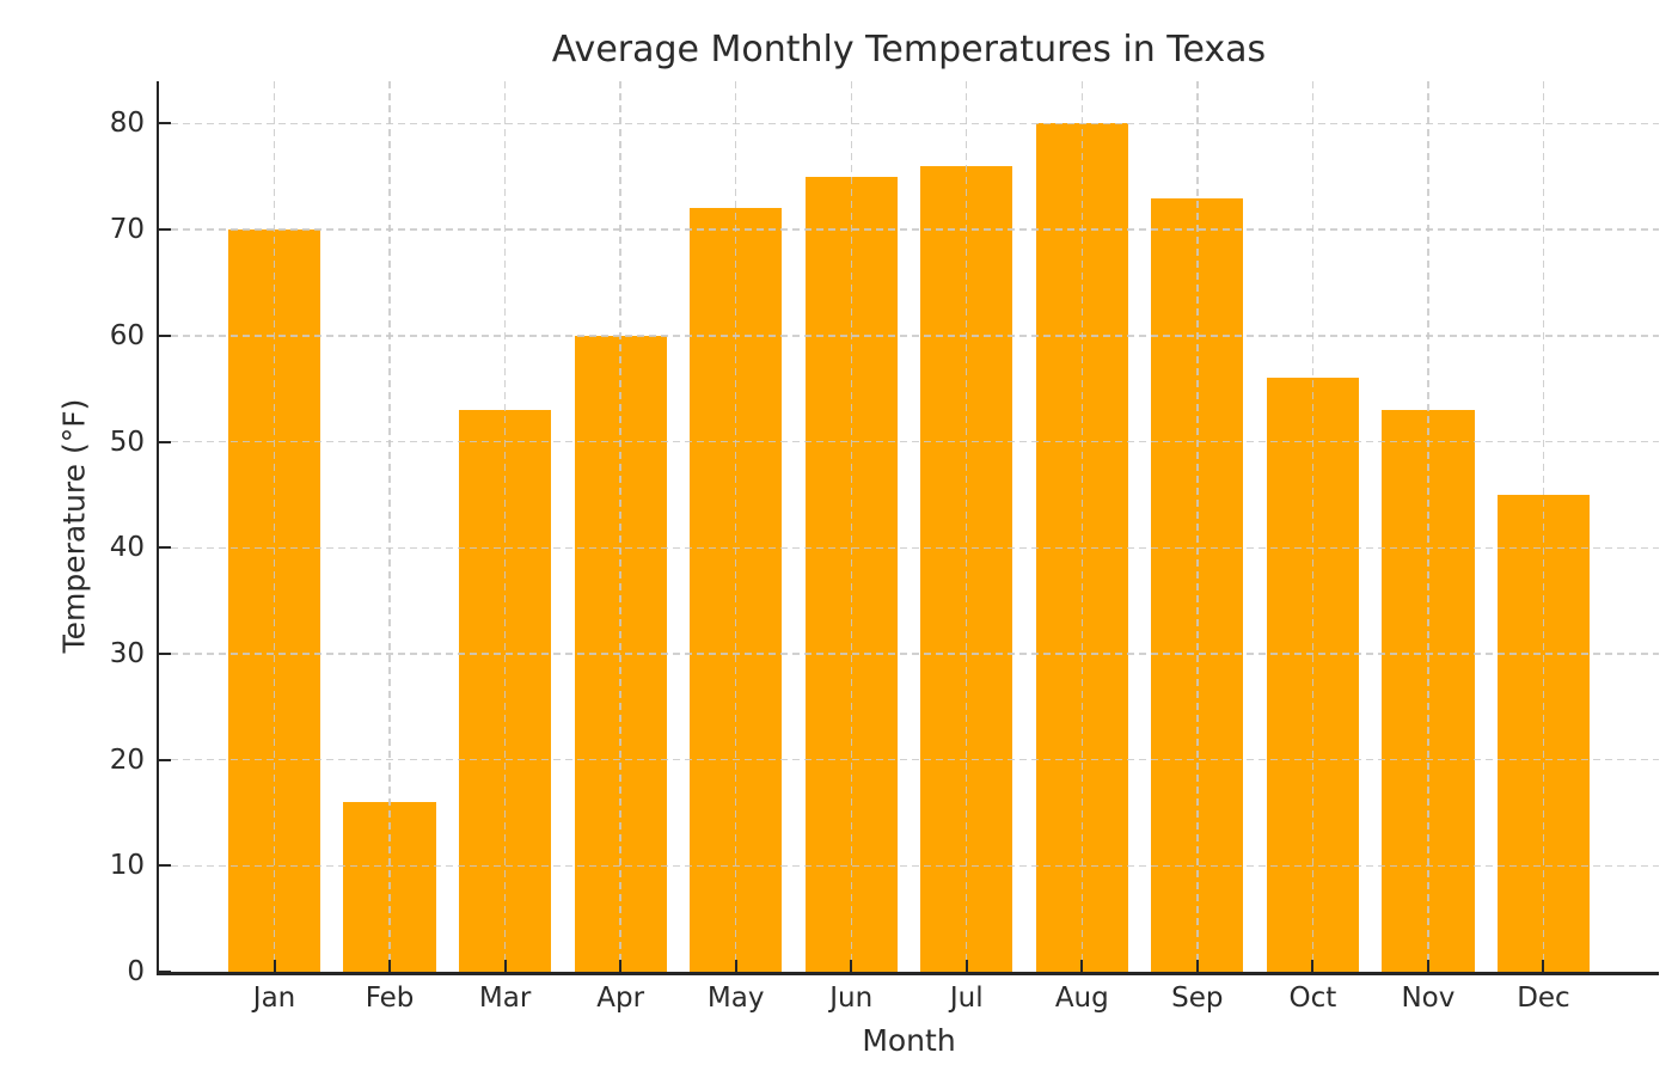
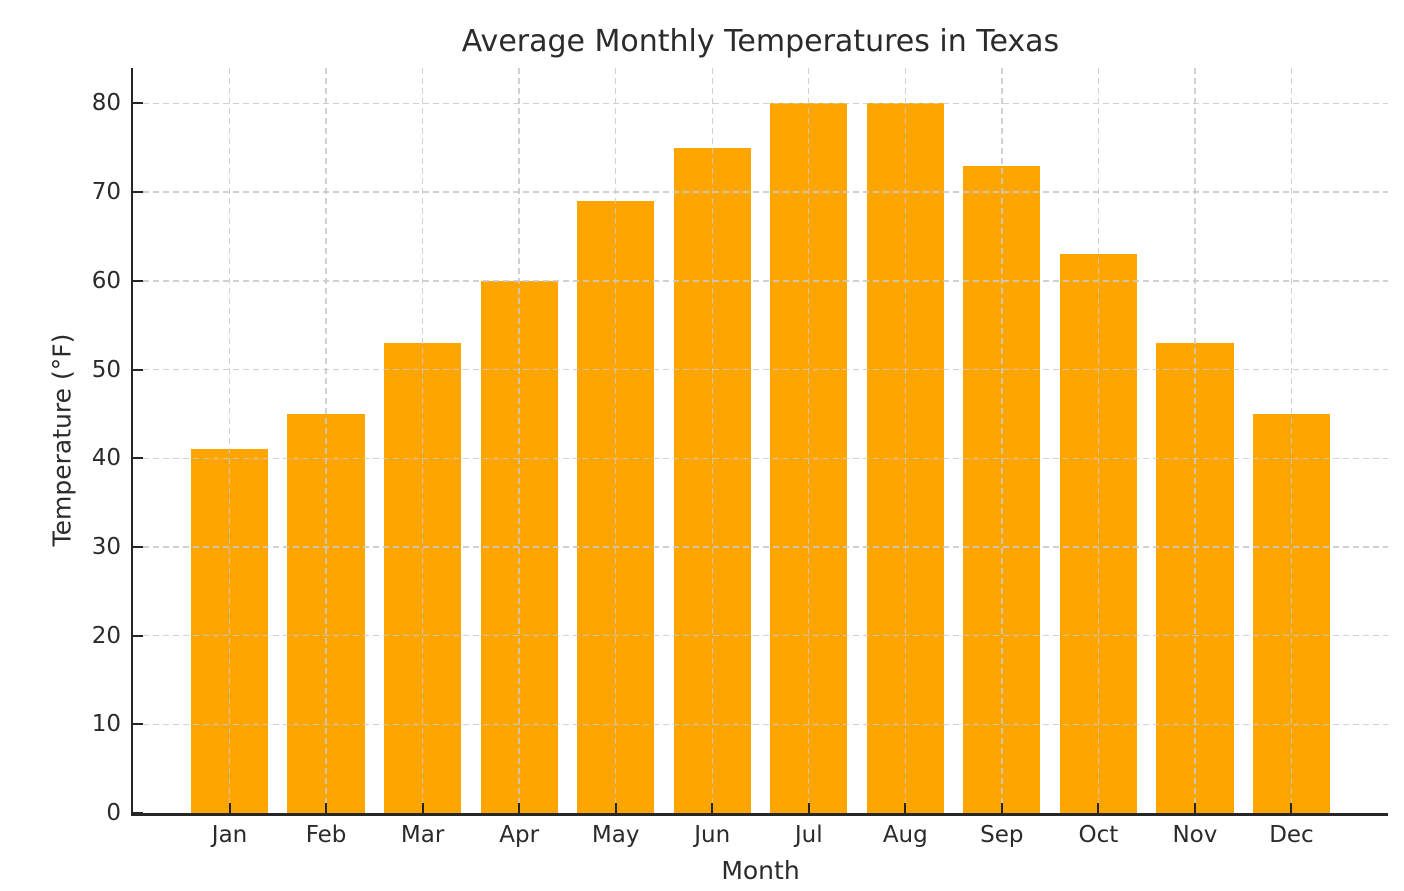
Jan: 70 -> 41
Feb: 16 -> 45
May: 72 -> 69
Jul: 76 -> 80
Oct: 56 -> 63
